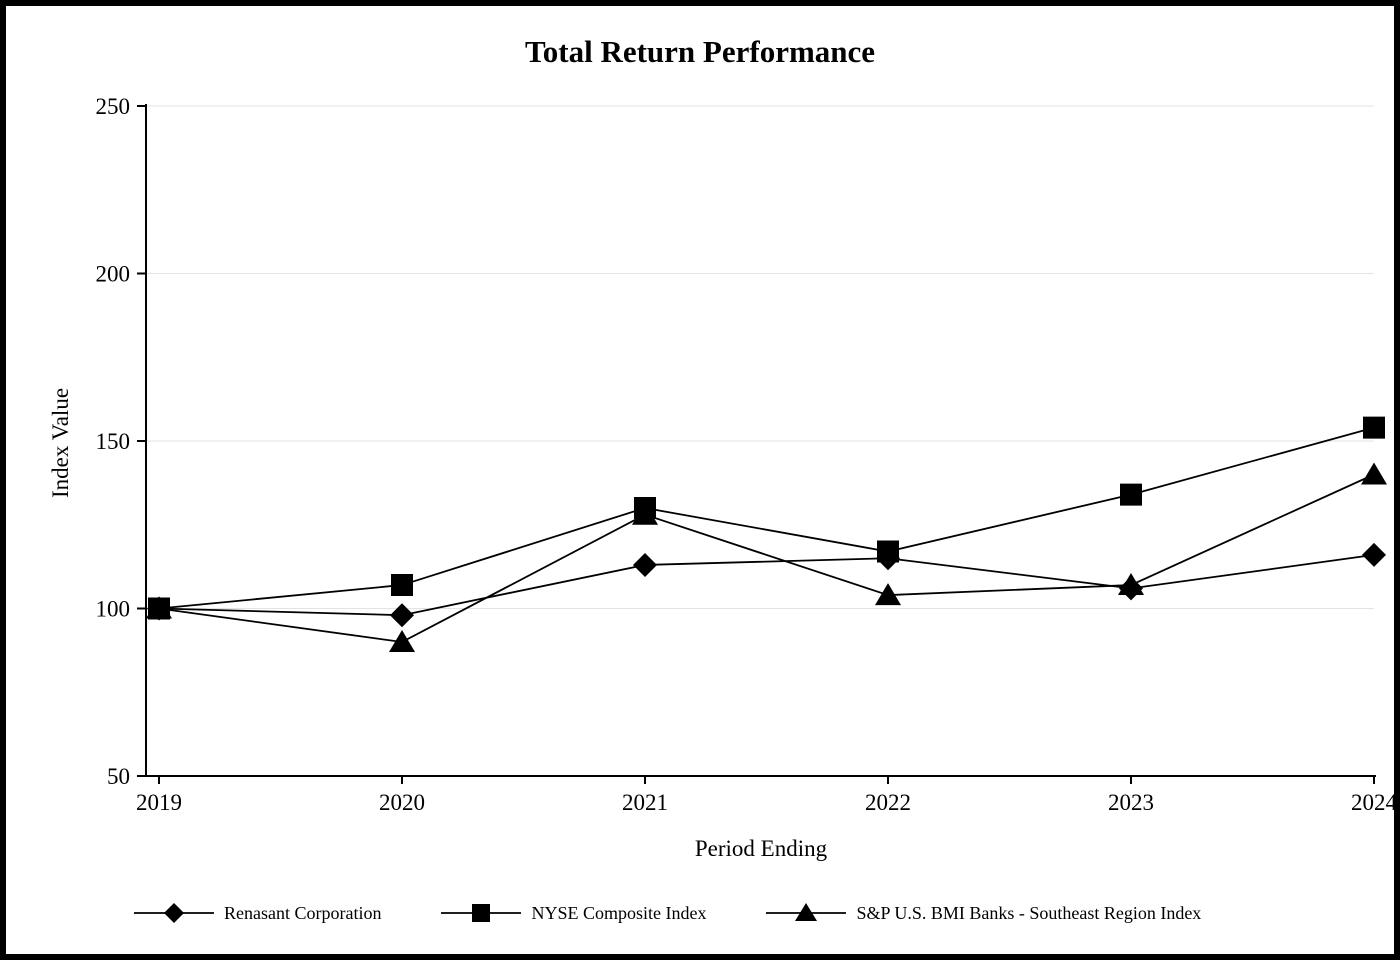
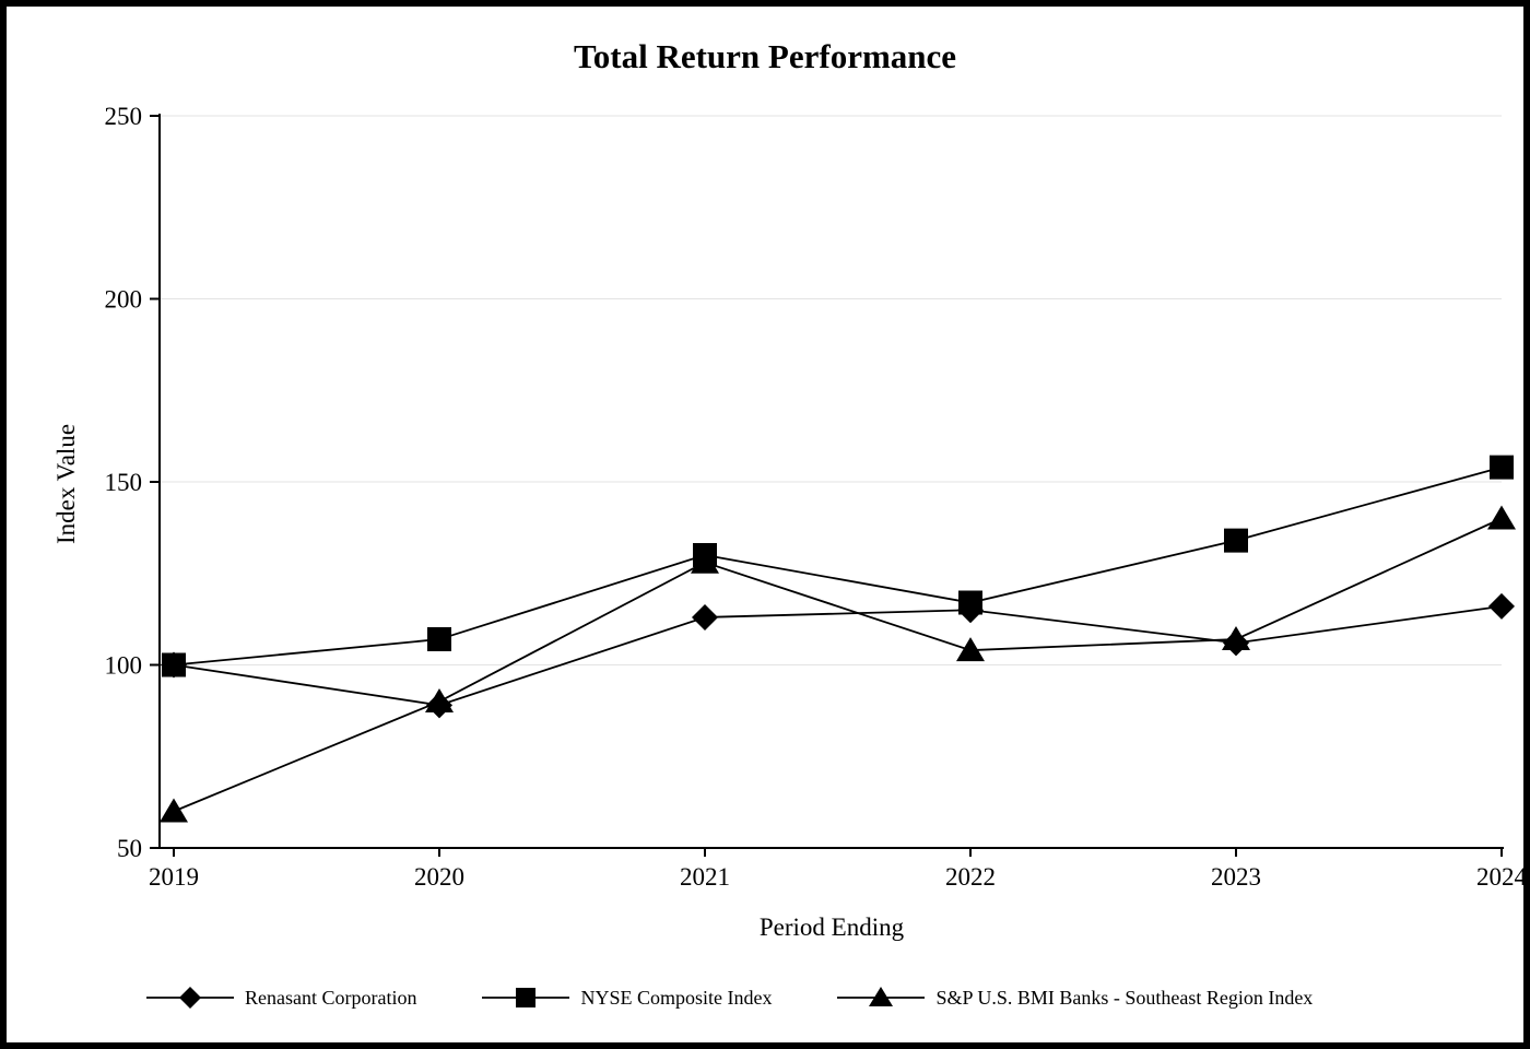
S&P U.S. BMI Banks - Southeast Region Index/2019: 100 -> 60
Renasant Corporation/2020: 98 -> 89
